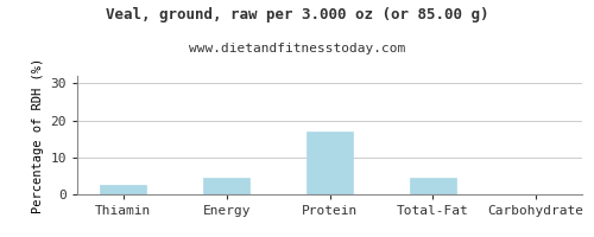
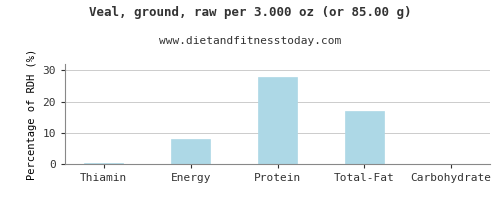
Thiamin: 2.5 -> 0.2
Energy: 4.5 -> 8.0
Protein: 17.0 -> 28.0
Total-Fat: 4.5 -> 17.0
